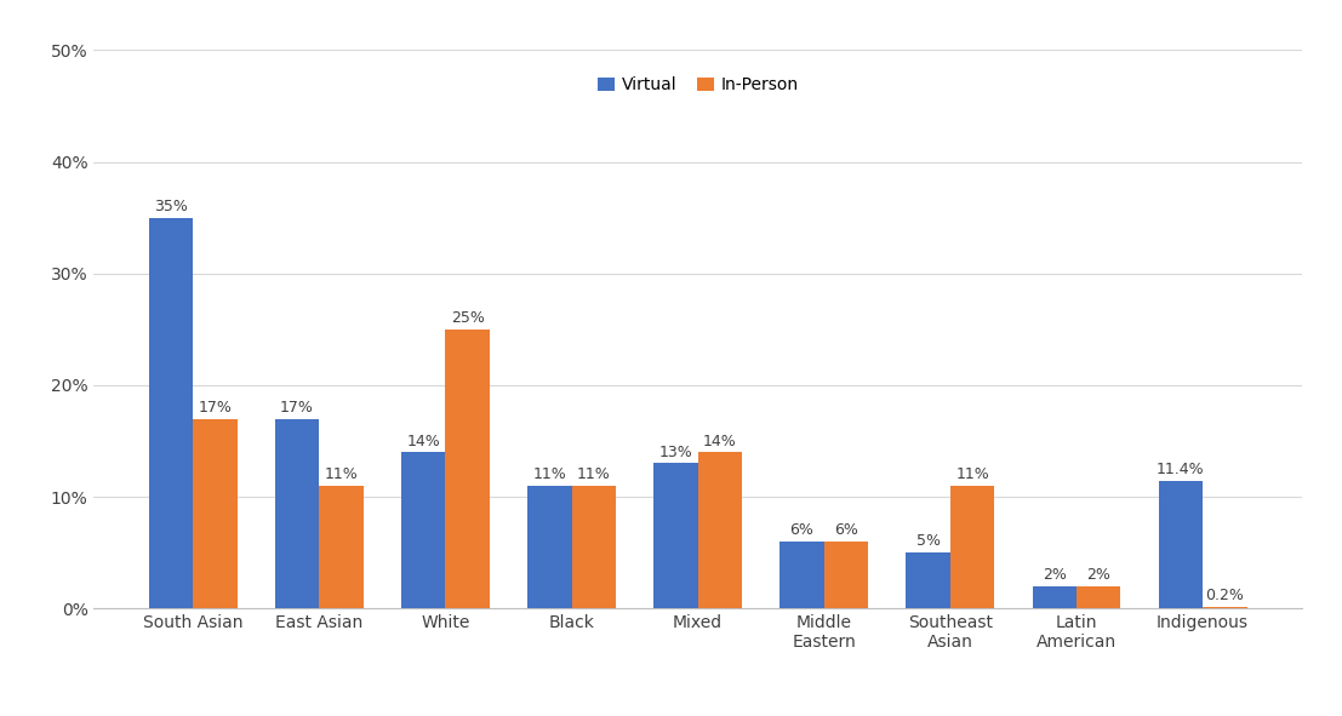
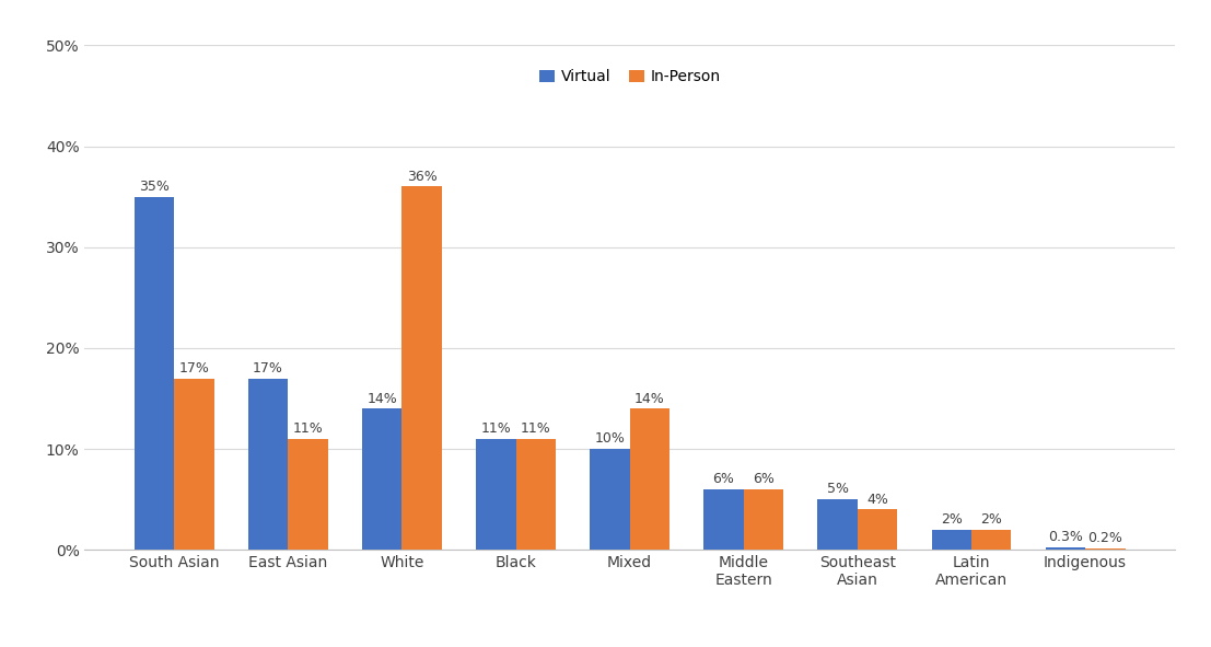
In-Person/White: 25% -> 36%
Virtual/Mixed: 13% -> 10%
In-Person/Southeast Asian: 11% -> 4%
Virtual/Indigenous: 11.4% -> 0.3%
